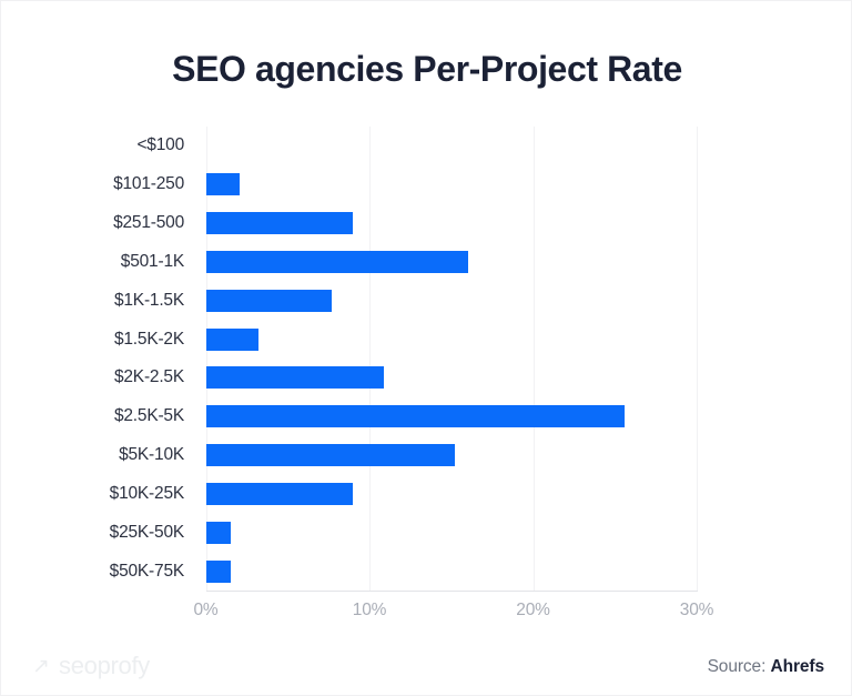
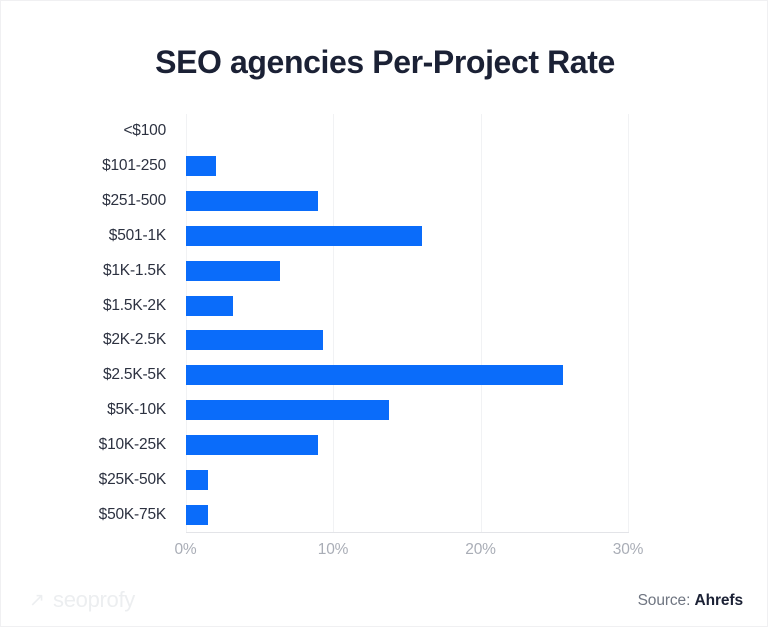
$1K-1.5K: 7.7% -> 6.4%
$2K-2.5K: 10.9% -> 9.3%
$5K-10K: 15.2% -> 13.8%
